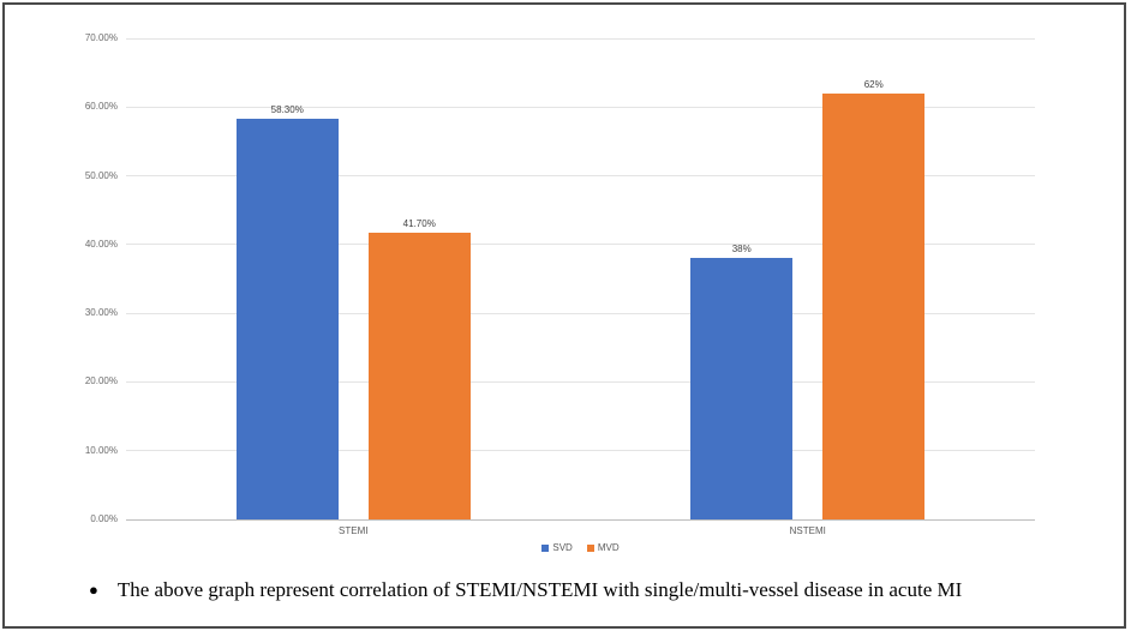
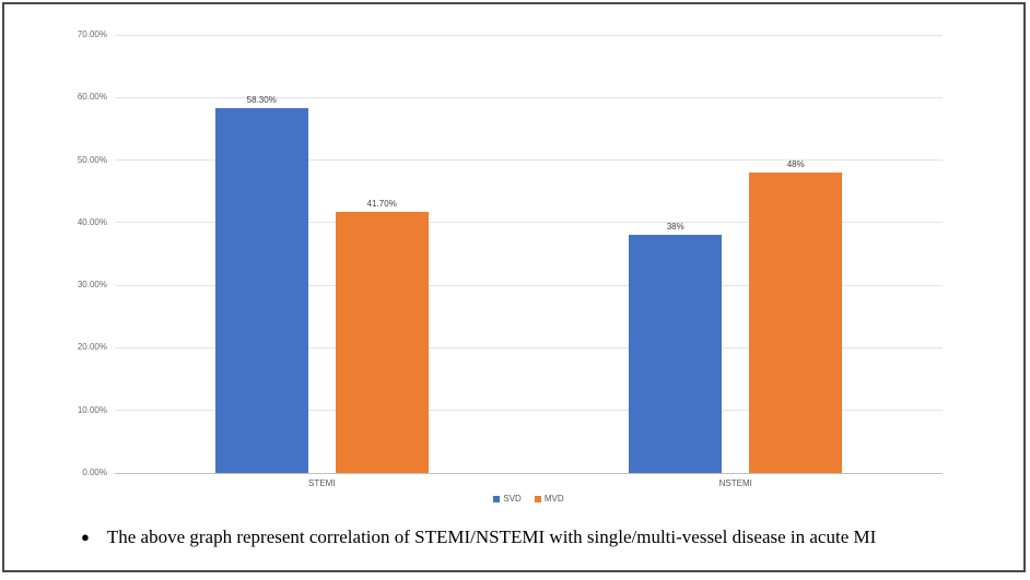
MVD/NSTEMI: 62% -> 48%
